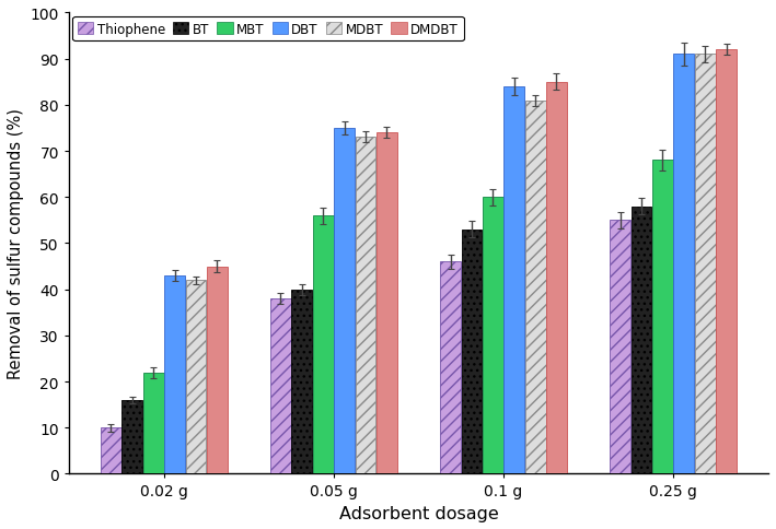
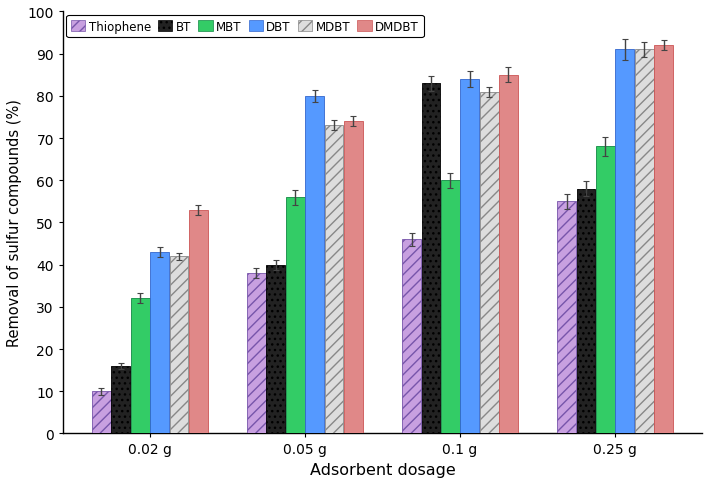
MBT/0.02 g: 22 -> 32
DMDBT/0.02 g: 45 -> 53
DBT/0.05 g: 75 -> 80
BT/0.1 g: 53 -> 83
